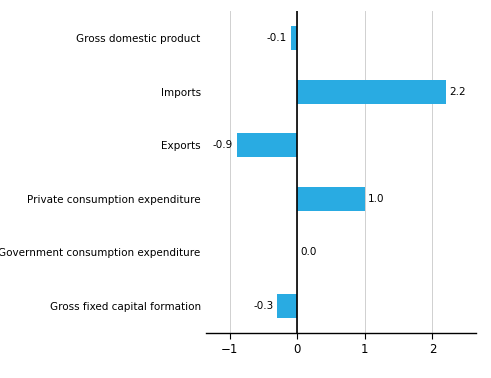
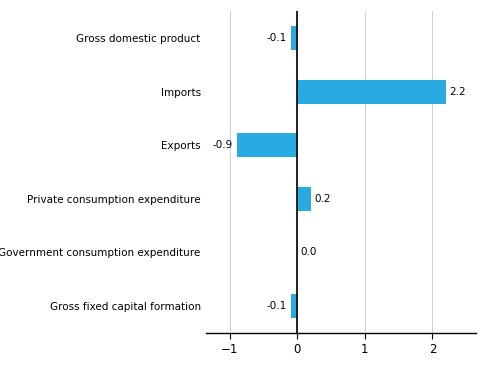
Private consumption expenditure: 1.0 -> 0.2
Gross fixed capital formation: -0.3 -> -0.1
